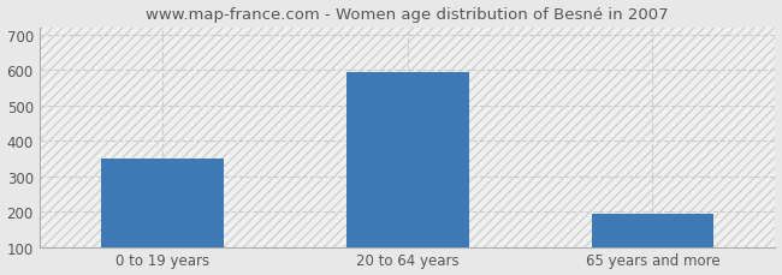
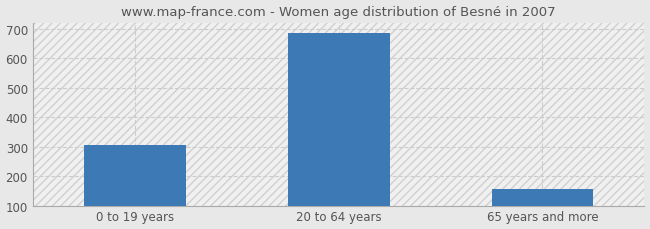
0 to 19 years: 350 -> 305
20 to 64 years: 595 -> 685
65 years and more: 195 -> 155
